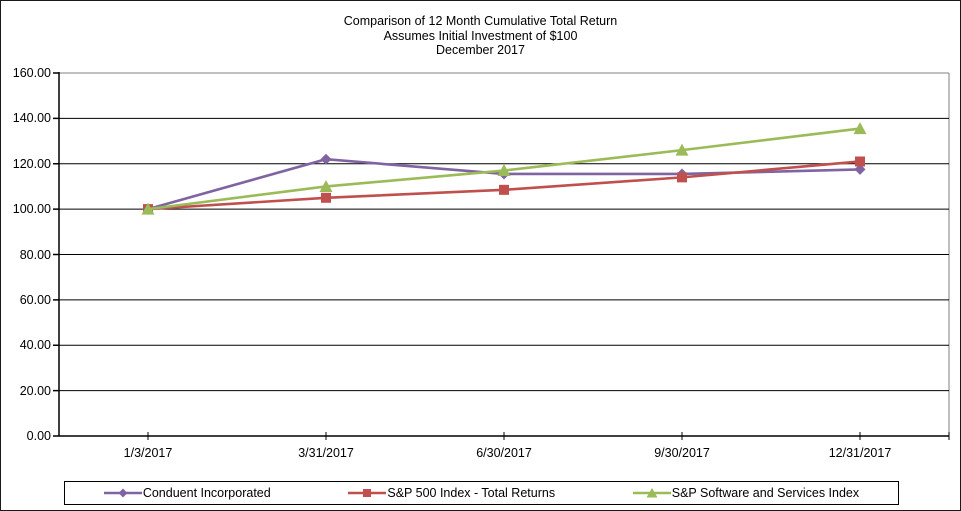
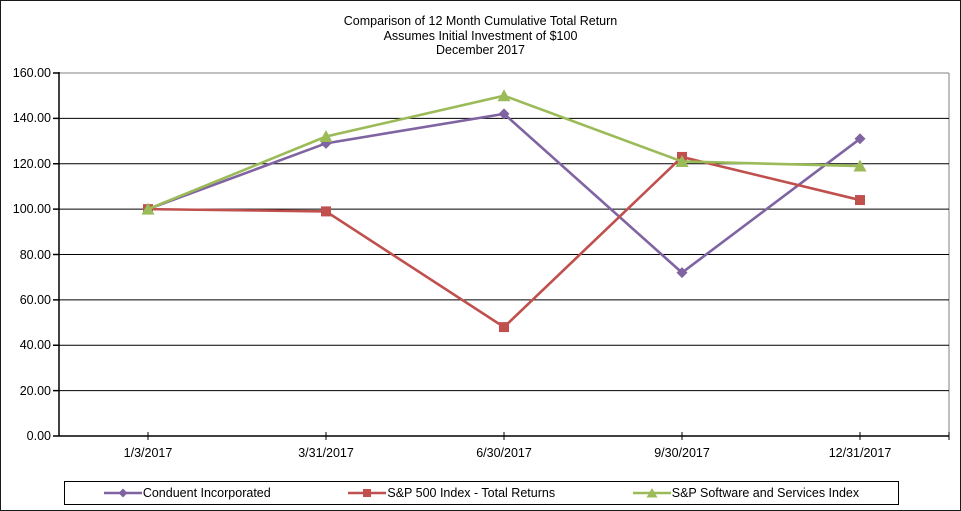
Conduent Incorporated/3/31/2017: 122 -> 129
S&P 500 Index - Total Returns/3/31/2017: 105 -> 99
S&P Software and Services Index/3/31/2017: 110 -> 132
Conduent Incorporated/6/30/2017: 116 -> 142
S&P 500 Index - Total Returns/6/30/2017: 108 -> 48
S&P Software and Services Index/6/30/2017: 117 -> 150
Conduent Incorporated/9/30/2017: 116 -> 72
S&P 500 Index - Total Returns/9/30/2017: 114 -> 123
S&P Software and Services Index/9/30/2017: 126 -> 121
Conduent Incorporated/12/31/2017: 118 -> 131
S&P 500 Index - Total Returns/12/31/2017: 121 -> 104
S&P Software and Services Index/12/31/2017: 136 -> 119
